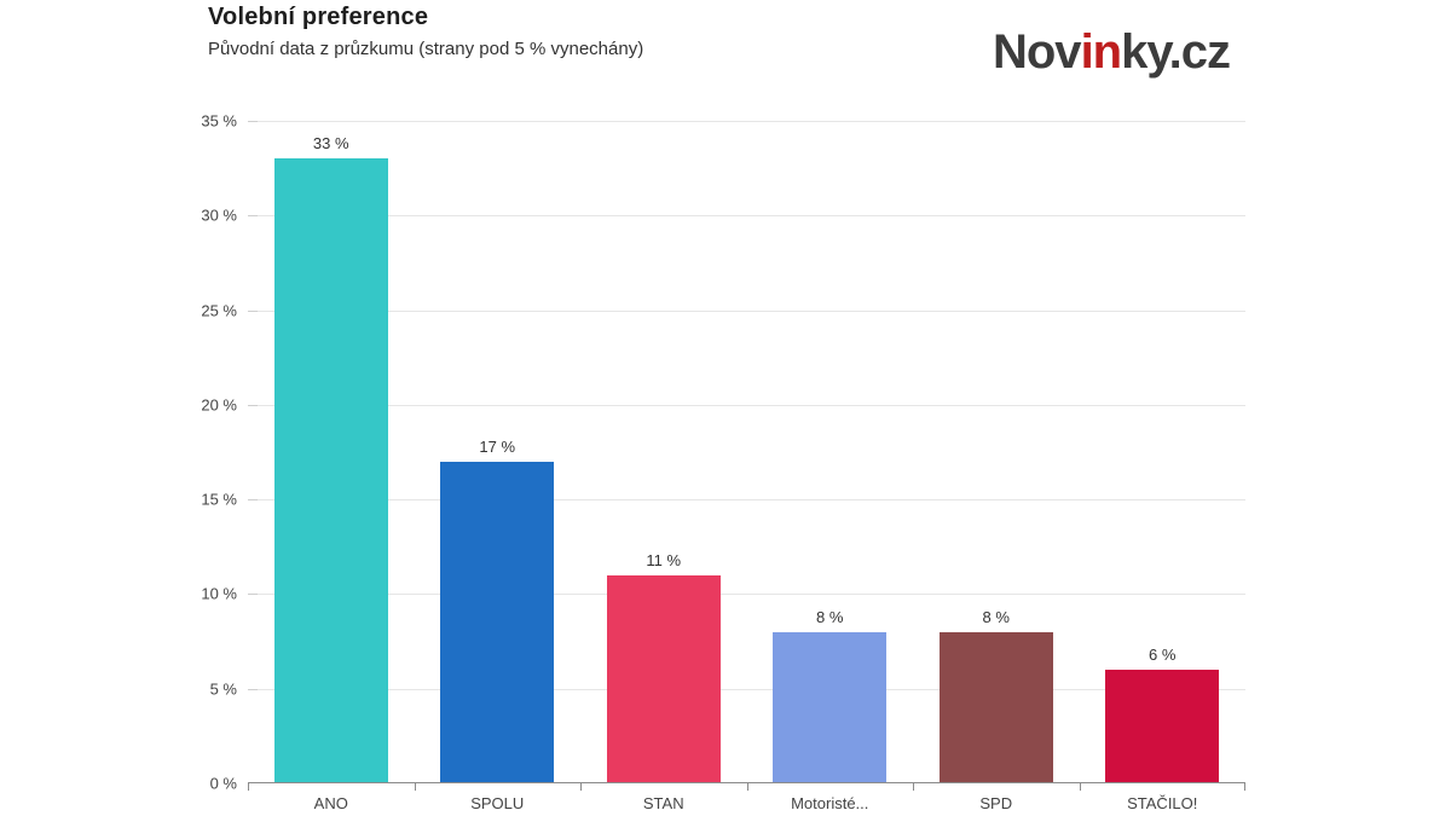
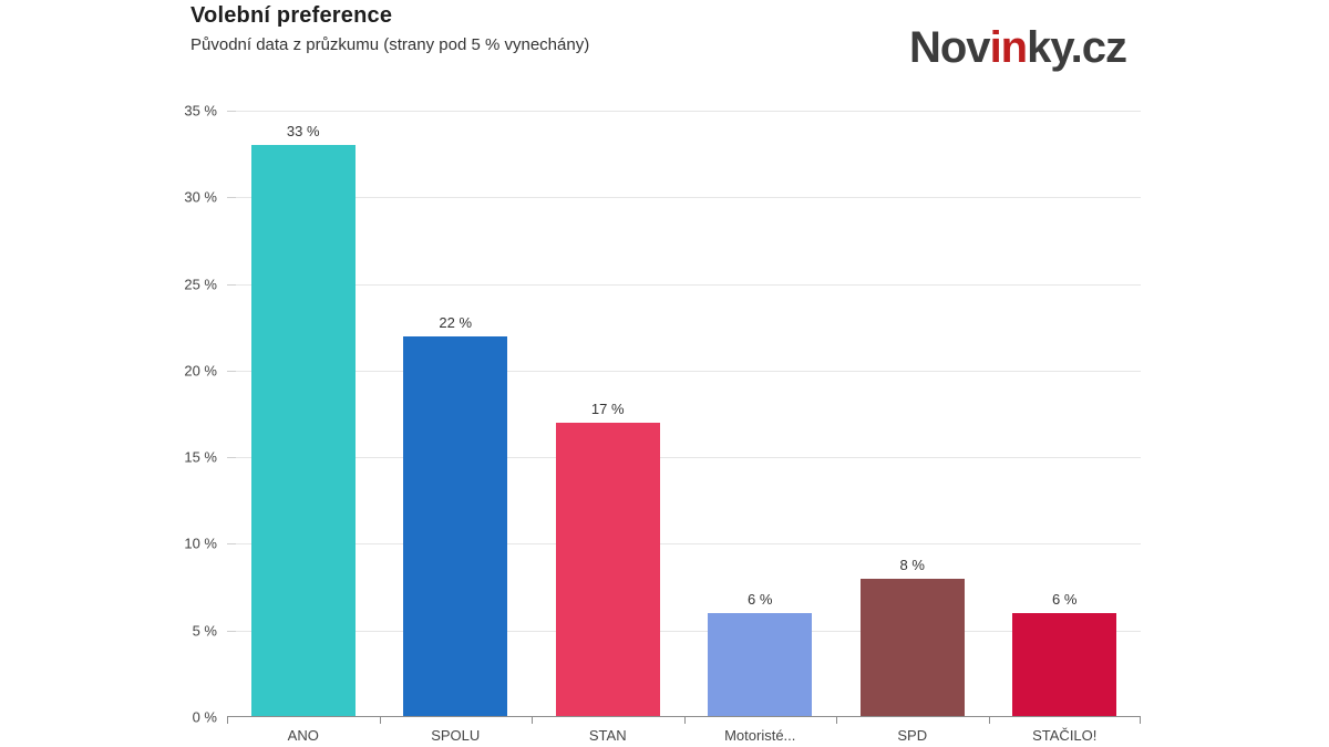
SPOLU: 17 -> 22
STAN: 11 -> 17
Motoristé...: 8 -> 6
